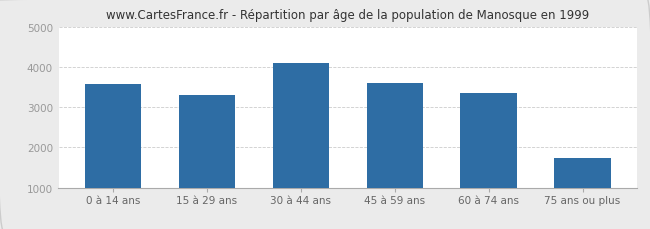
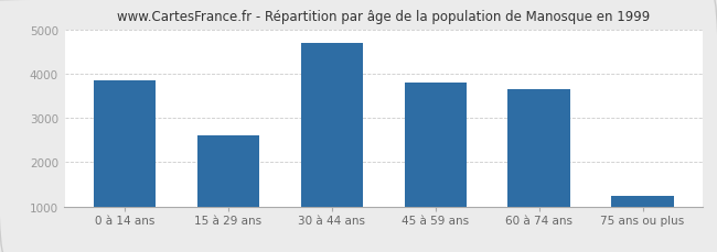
0 à 14 ans: 3570 -> 3850
15 à 29 ans: 3290 -> 2600
30 à 44 ans: 4090 -> 4700
45 à 59 ans: 3600 -> 3800
60 à 74 ans: 3360 -> 3650
75 ans ou plus: 1730 -> 1250
